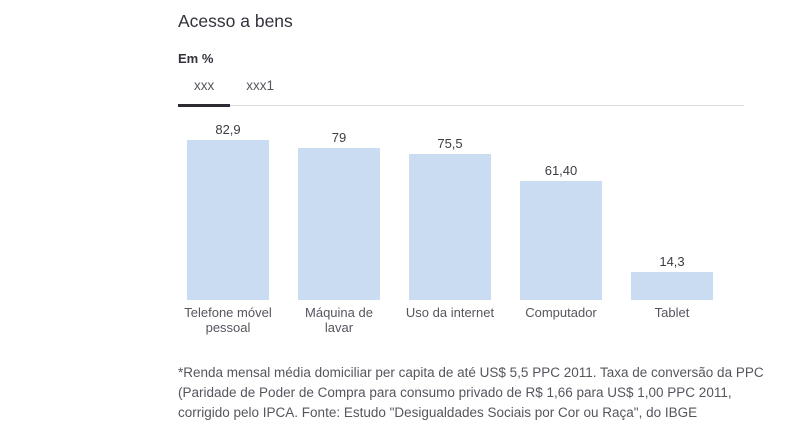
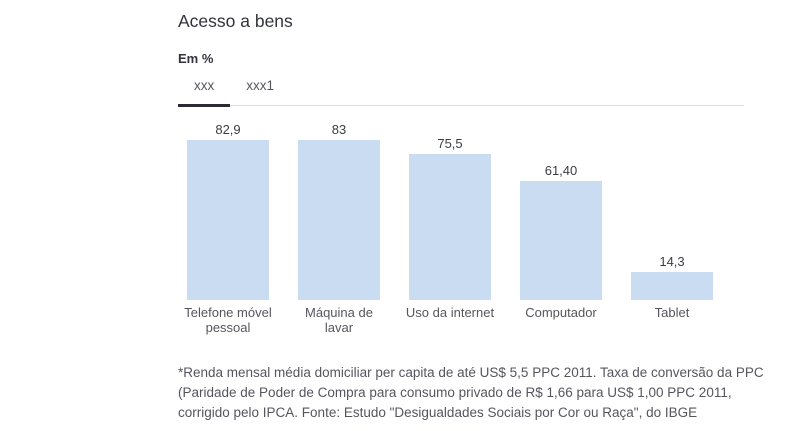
Máquina de lavar: 79 -> 83
